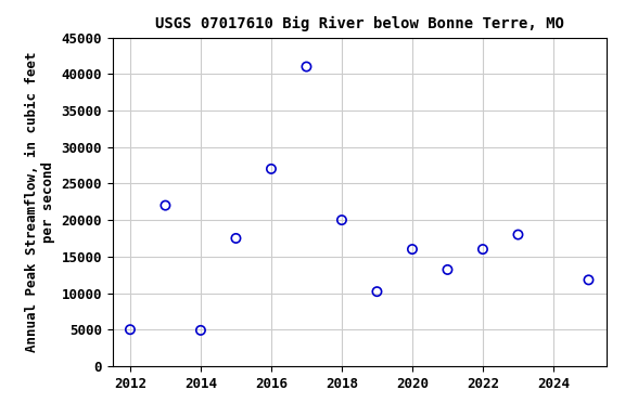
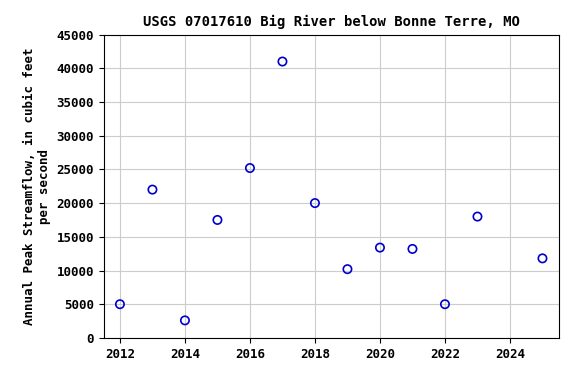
2014: 4900 -> 2600
2016: 27000 -> 25200
2020: 16000 -> 13400
2022: 16000 -> 5000
